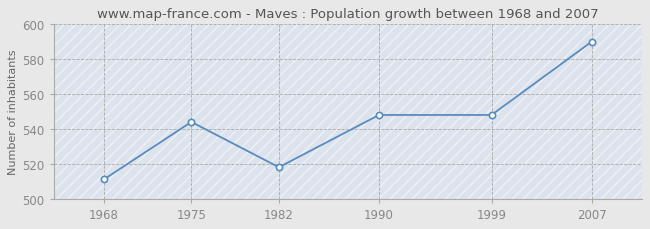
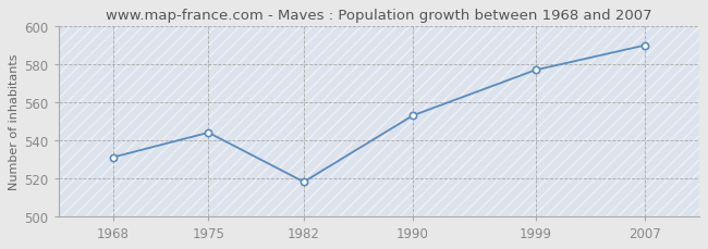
1968: 511 -> 531
1990: 548 -> 553
1999: 548 -> 577
